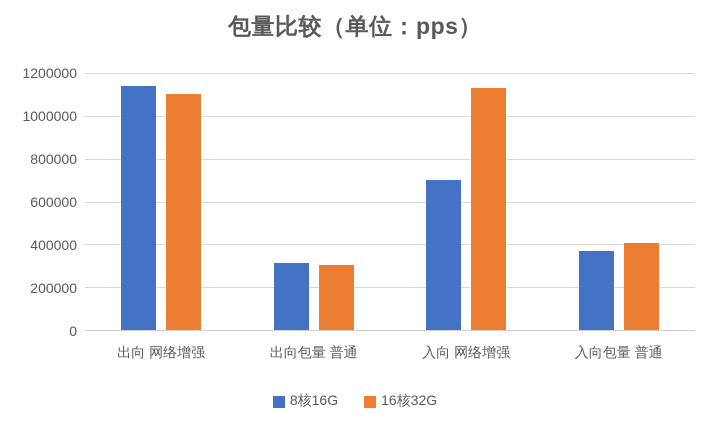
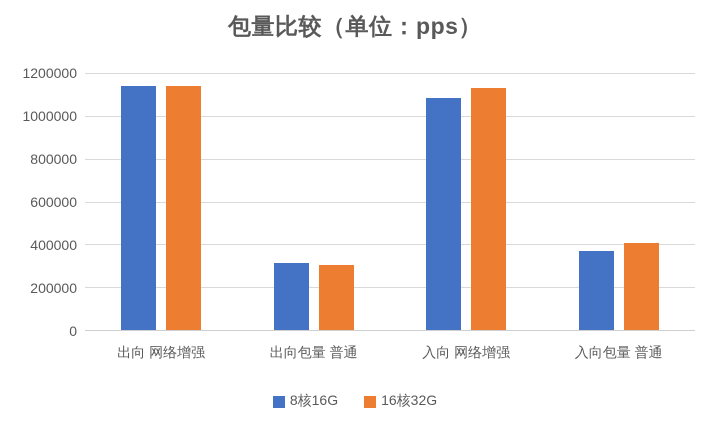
16核32G/出向 网络增强: 1100000 -> 1140000
8核16G/入向 网络增强: 700000 -> 1080000
